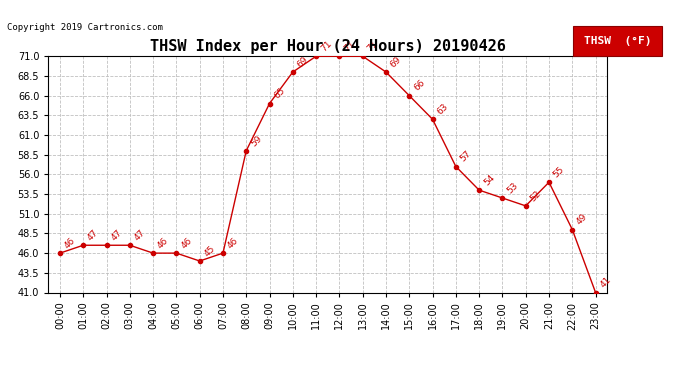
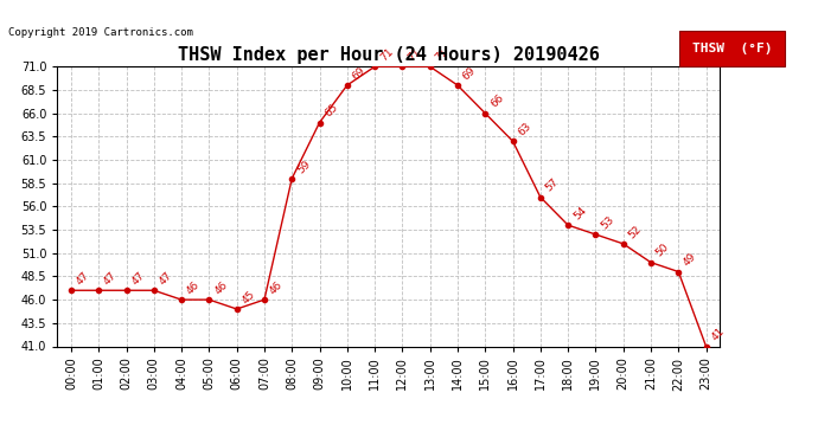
00:00: 46 -> 47
21:00: 55 -> 50
